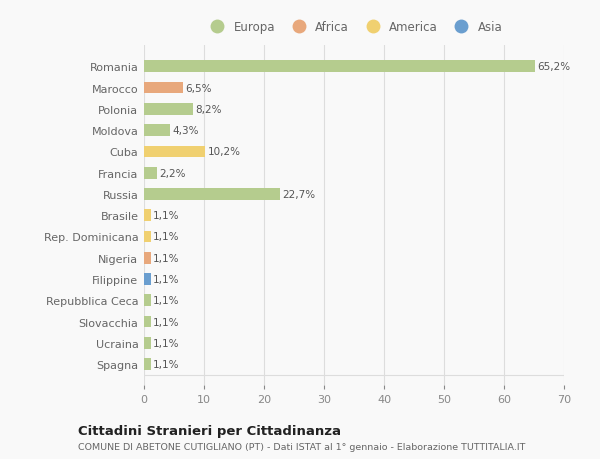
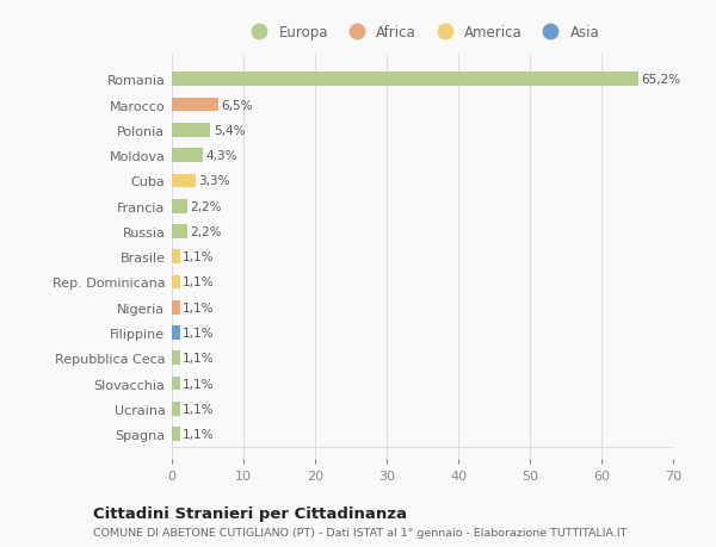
Polonia: 8,2% -> 5,4%
Cuba: 10,2% -> 3,3%
Russia: 22,7% -> 2,2%
